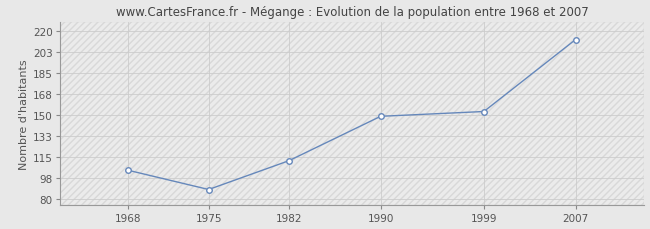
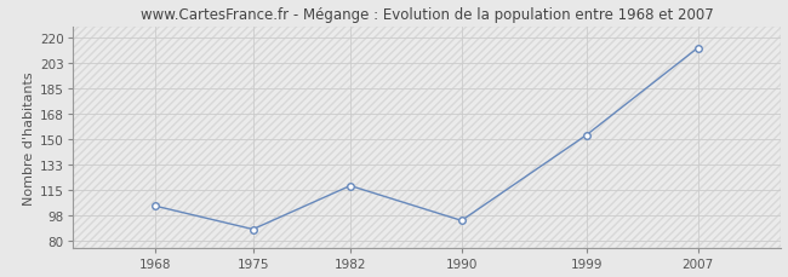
1982: 112 -> 118
1990: 149 -> 94
